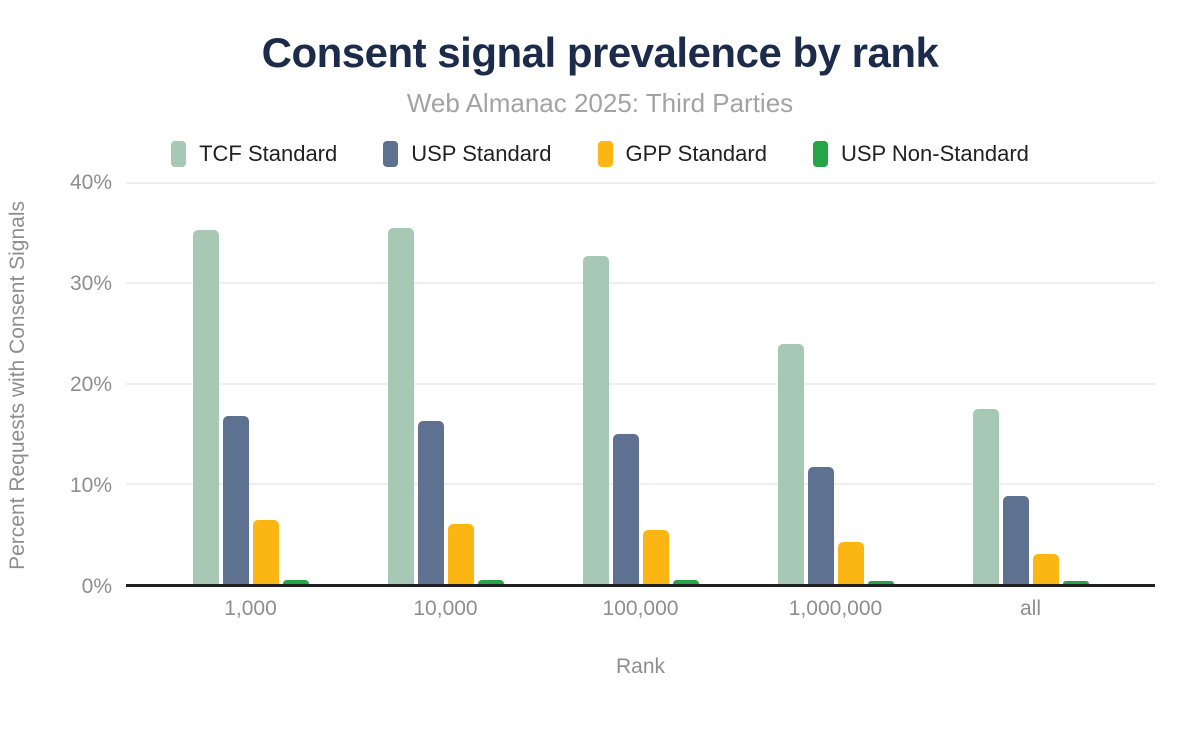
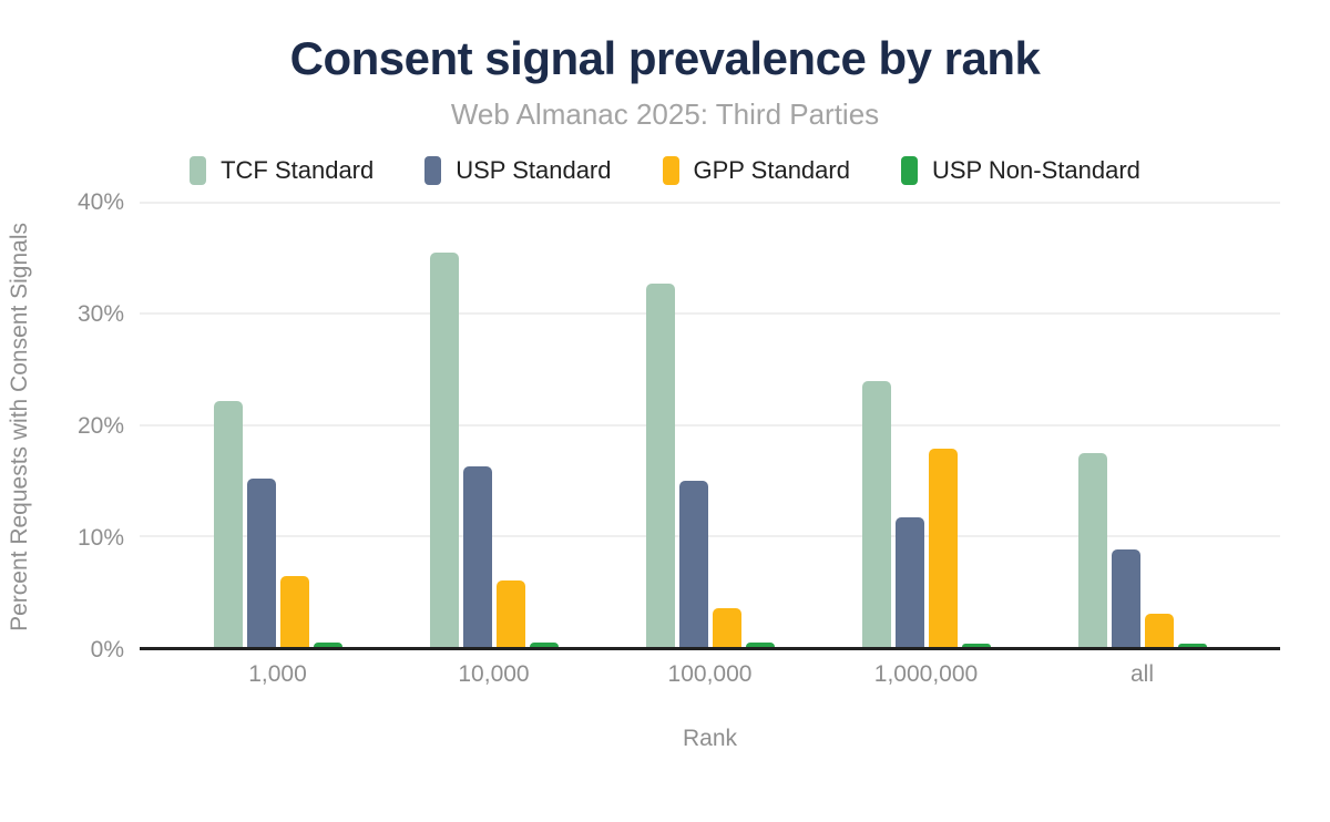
TCF Standard/1,000: 35.3% -> 22.2%
USP Standard/1,000: 16.8% -> 15.2%
GPP Standard/100,000: 5.4% -> 3.5%
GPP Standard/1,000,000: 4.2% -> 17.9%
